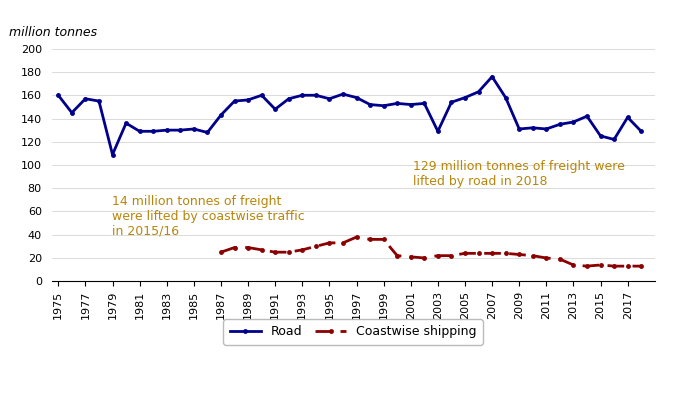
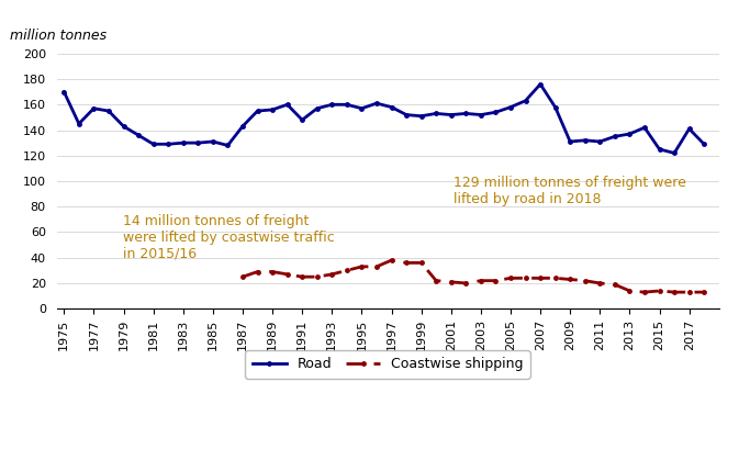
Road/1975: 160 -> 170
Road/1979: 109 -> 143
Road/2003: 129 -> 152
